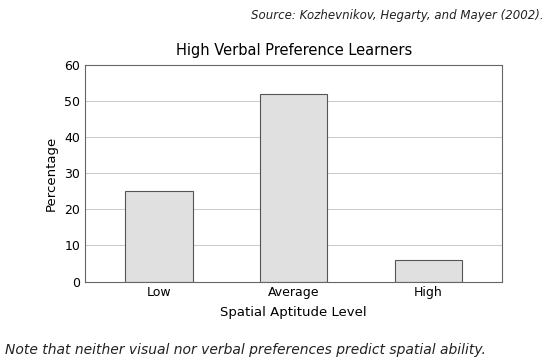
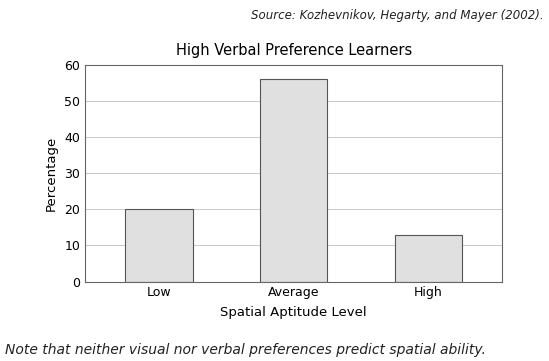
Low: 25 -> 20
Average: 52 -> 56
High: 6 -> 13
